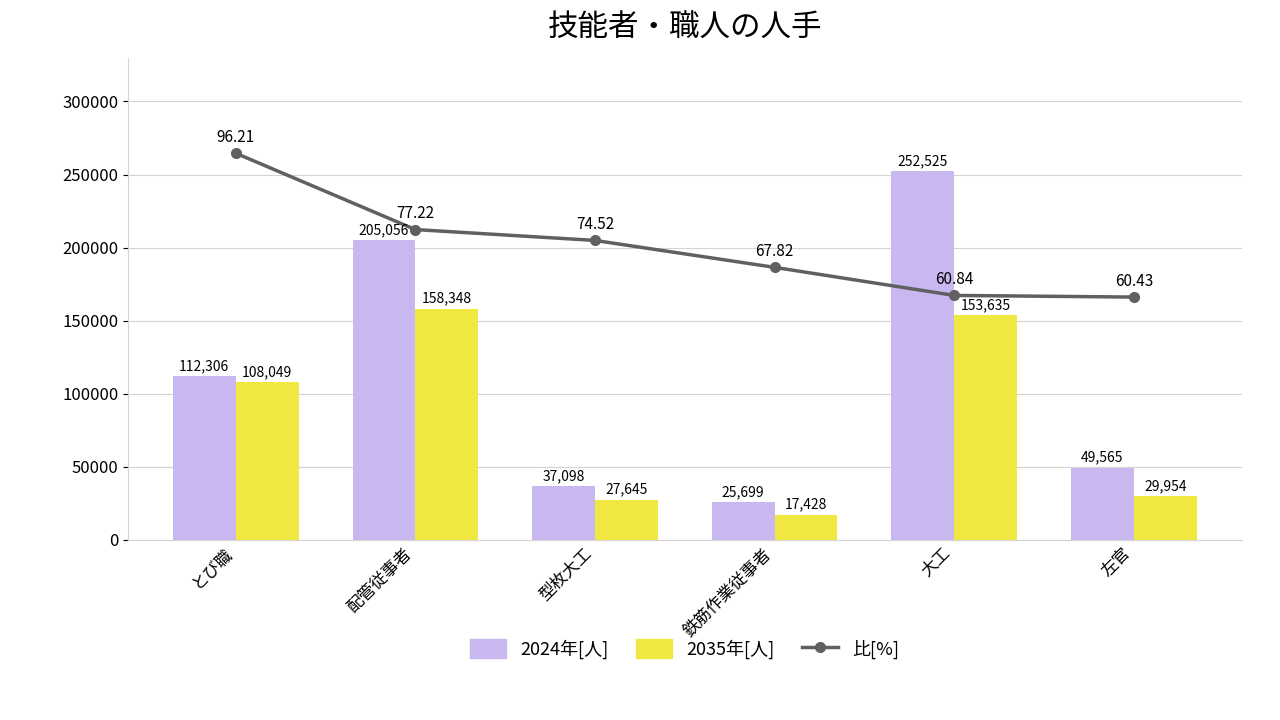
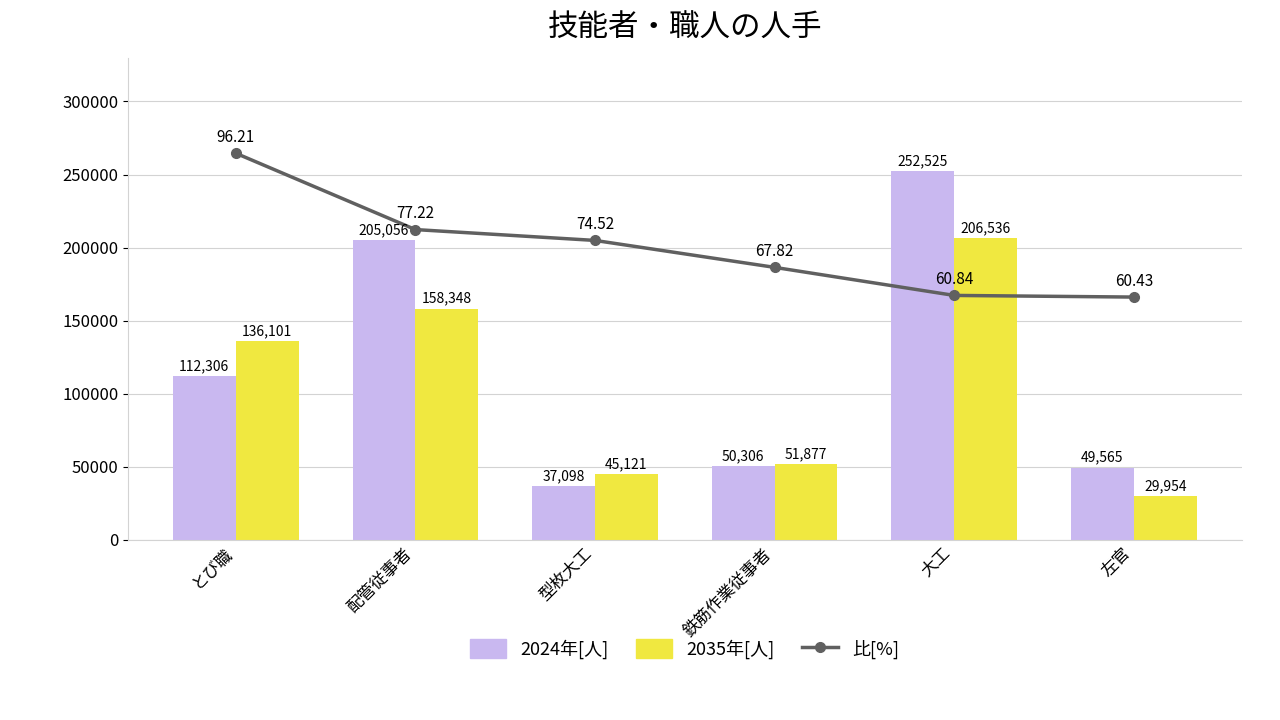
2035年[人]/とび職: 108,049 -> 136,101
2035年[人]/型枚大工: 27,645 -> 45,121
2024年[人]/鉄筋作業従事者: 25,699 -> 50,306
2035年[人]/鉄筋作業従事者: 17,428 -> 51,877
2035年[人]/大工: 153,635 -> 206,536
